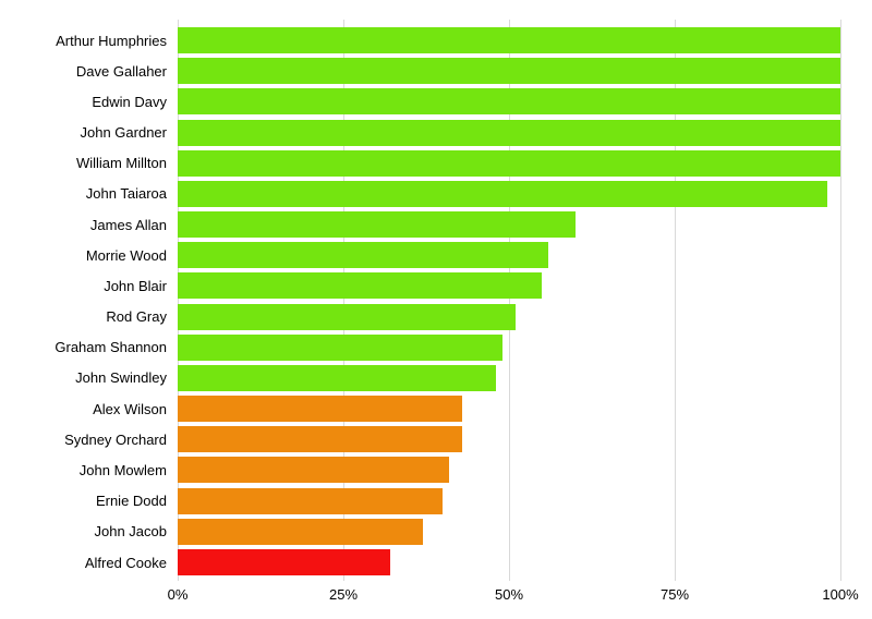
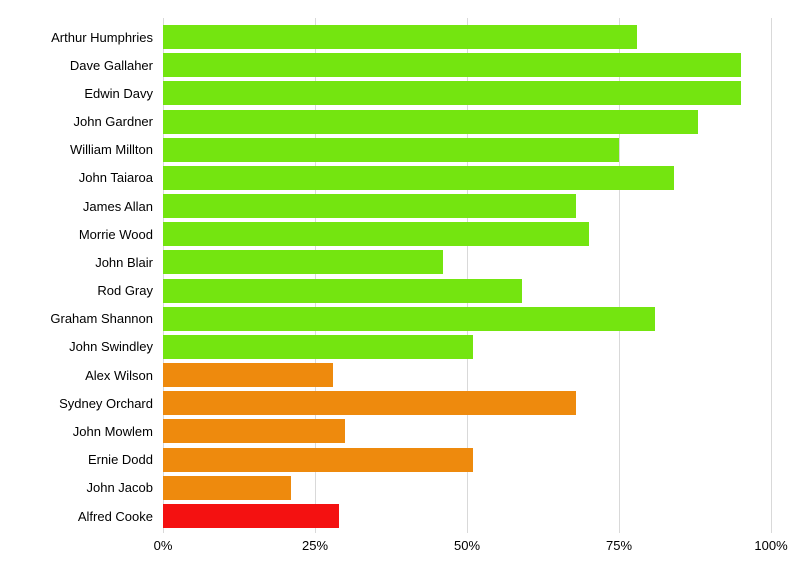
Arthur Humphries: 100% -> 78%
Dave Gallaher: 100% -> 95%
Edwin Davy: 100% -> 95%
John Gardner: 100% -> 88%
William Millton: 100% -> 75%
John Taiaroa: 98% -> 84%
James Allan: 60% -> 68%
Morrie Wood: 56% -> 70%
John Blair: 55% -> 46%
Rod Gray: 51% -> 59%
Graham Shannon: 49% -> 81%
John Swindley: 48% -> 51%
Alex Wilson: 43% -> 28%
Sydney Orchard: 43% -> 68%
John Mowlem: 41% -> 30%
Ernie Dodd: 40% -> 51%
John Jacob: 37% -> 21%
Alfred Cooke: 32% -> 29%
